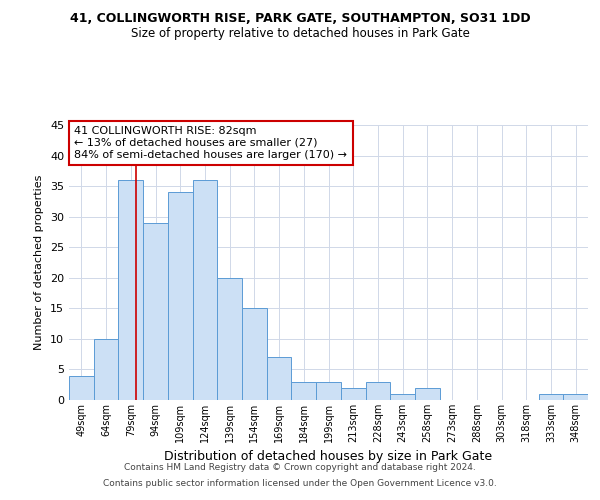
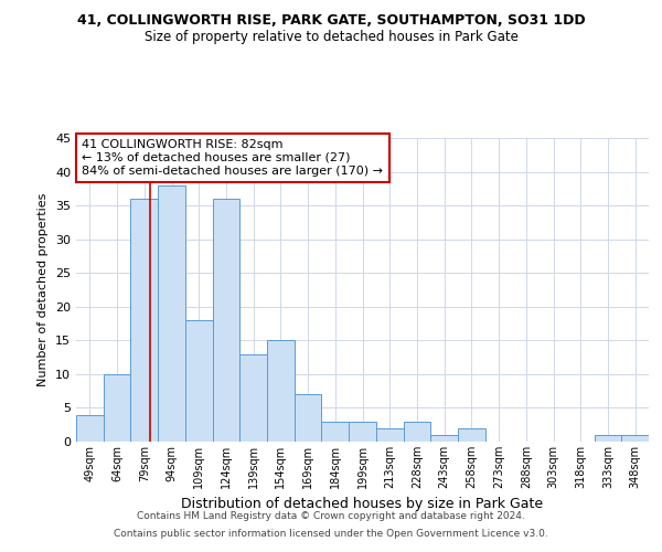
94sqm: 29 -> 38
109sqm: 34 -> 18
139sqm: 20 -> 13
